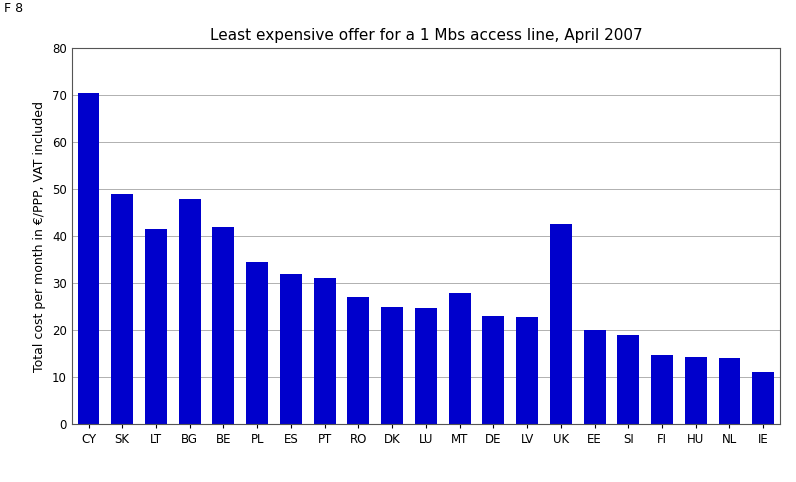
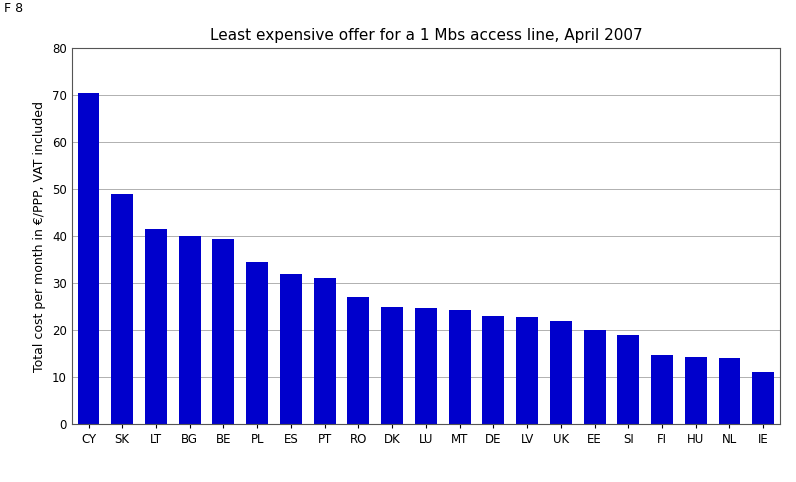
BG: 48.0 -> 40.0
BE: 42.0 -> 39.5
MT: 28.0 -> 24.2
UK: 42.5 -> 22.0
